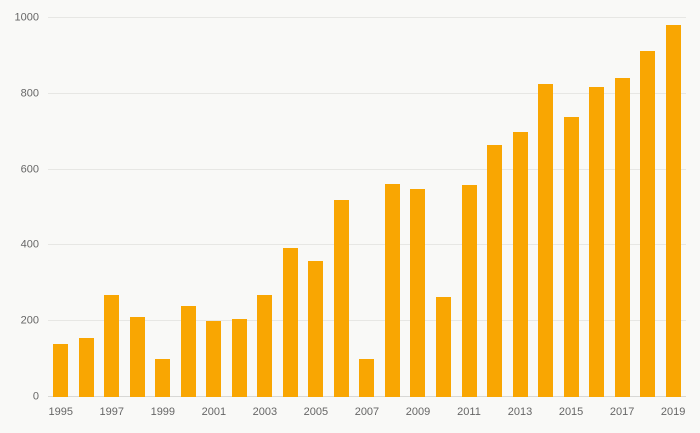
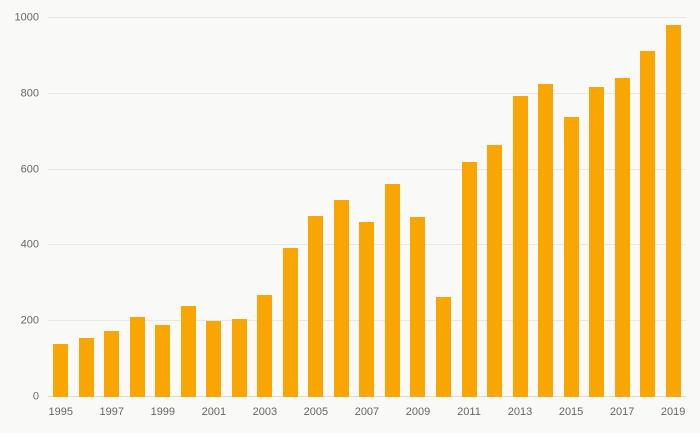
1997: 270 -> 180
1999: 100 -> 190
2005: 360 -> 480
2007: 100 -> 460
2009: 550 -> 470
2011: 560 -> 620
2013: 700 -> 790
